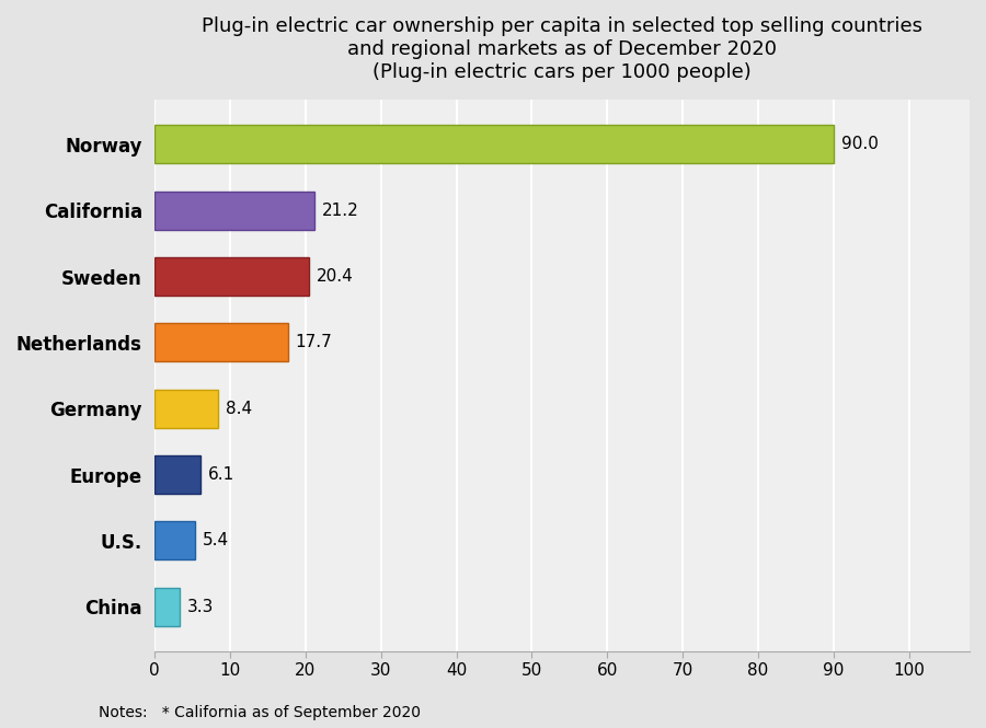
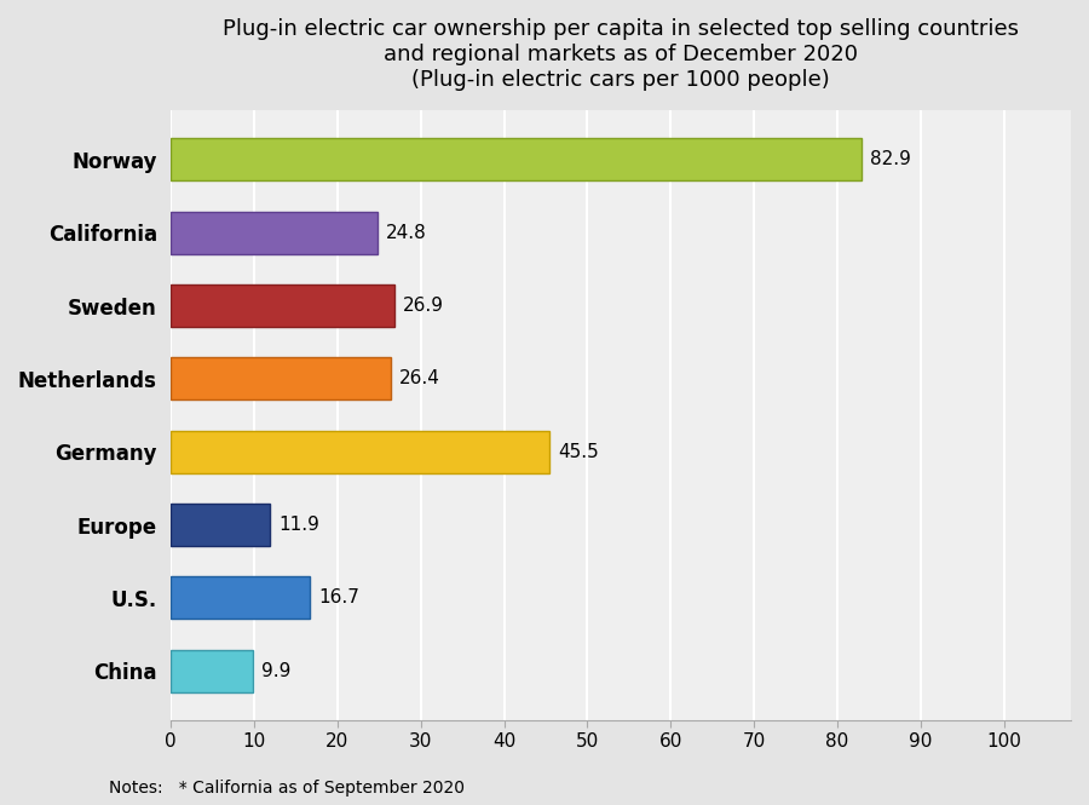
Norway: 90.0 -> 82.9
California: 21.2 -> 24.8
Sweden: 20.4 -> 26.9
Netherlands: 17.7 -> 26.4
Germany: 8.4 -> 45.5
Europe: 6.1 -> 11.9
U.S.: 5.4 -> 16.7
China: 3.3 -> 9.9
